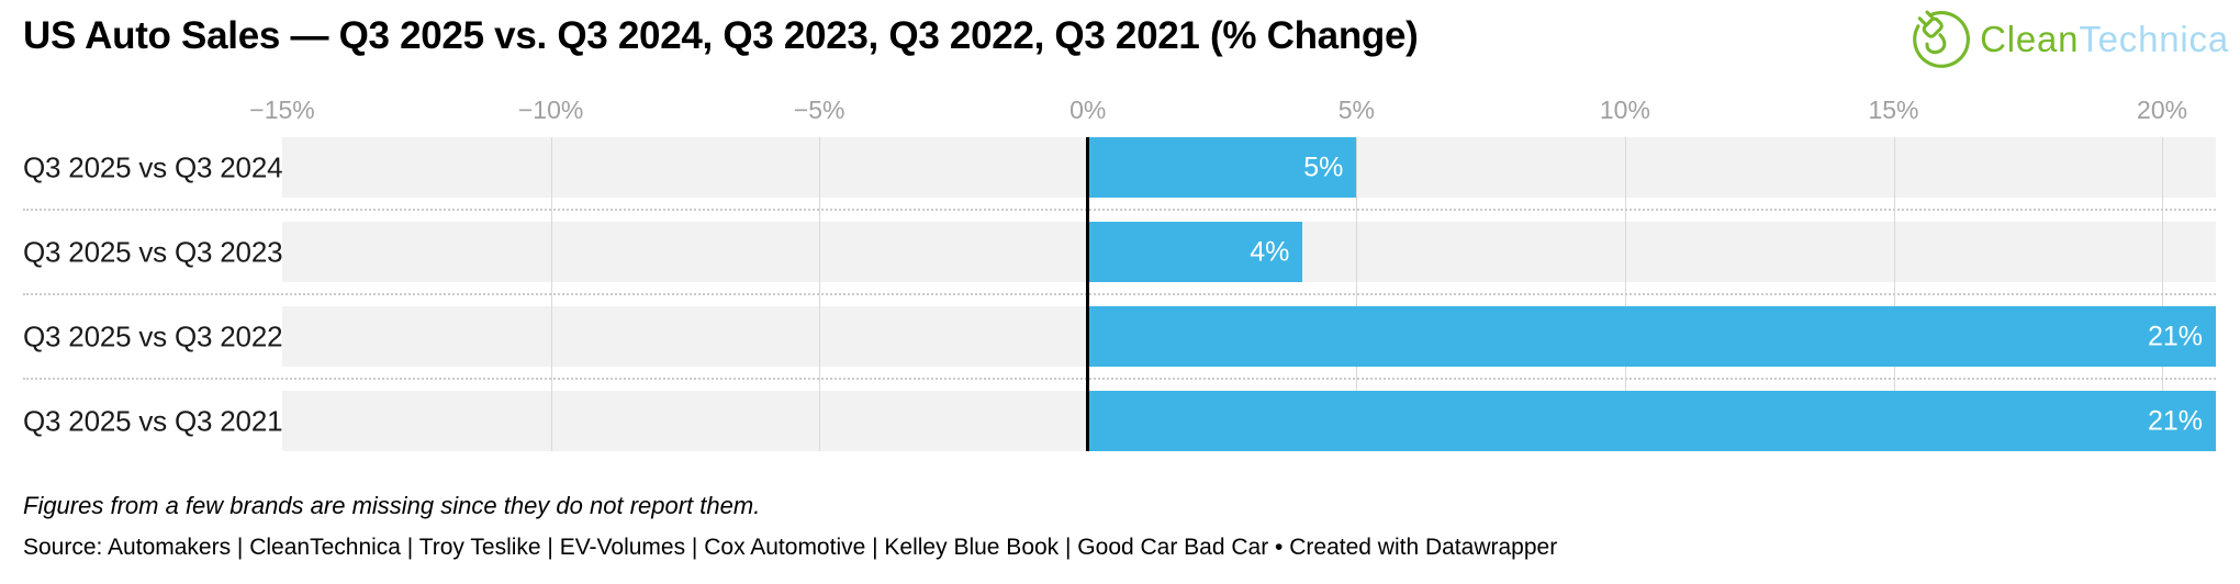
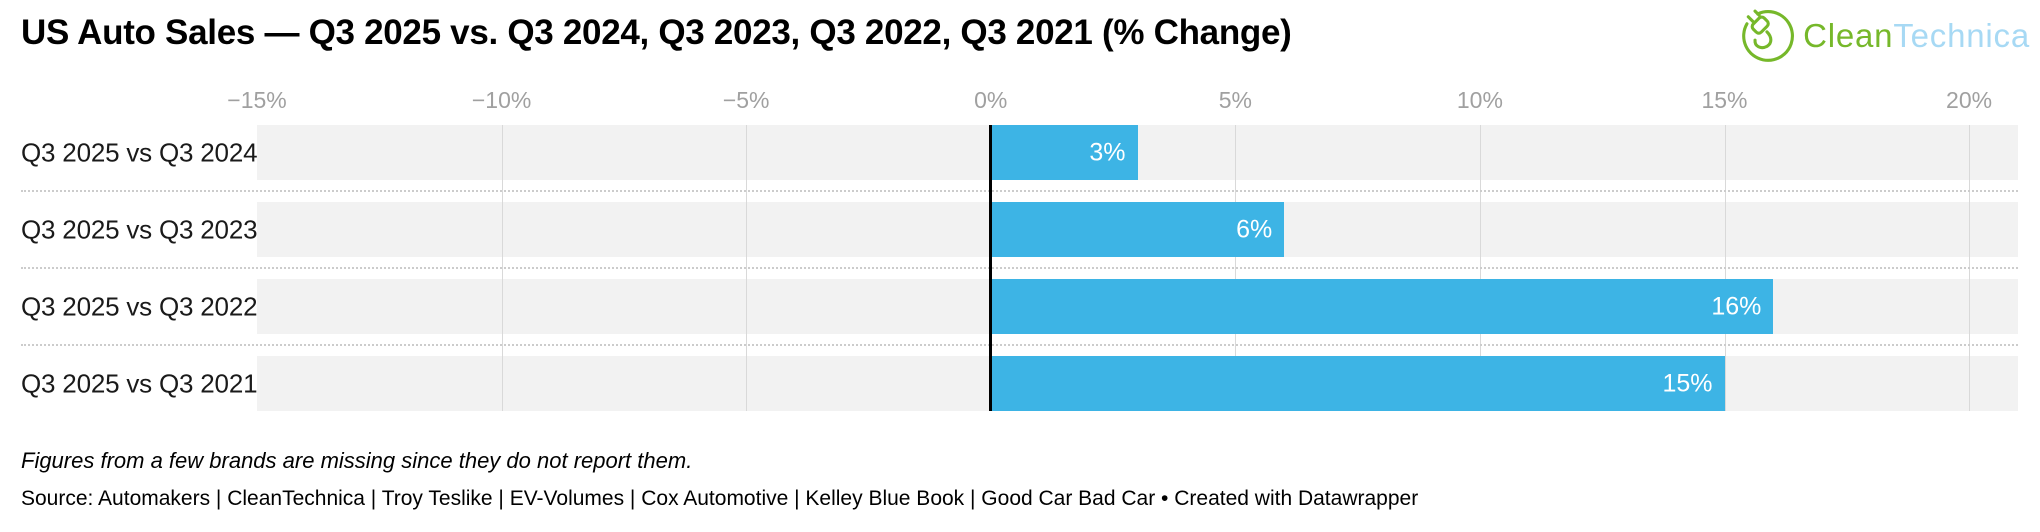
Q3 2025 vs Q3 2024: 5% -> 3%
Q3 2025 vs Q3 2023: 4% -> 6%
Q3 2025 vs Q3 2022: 21% -> 16%
Q3 2025 vs Q3 2021: 21% -> 15%
